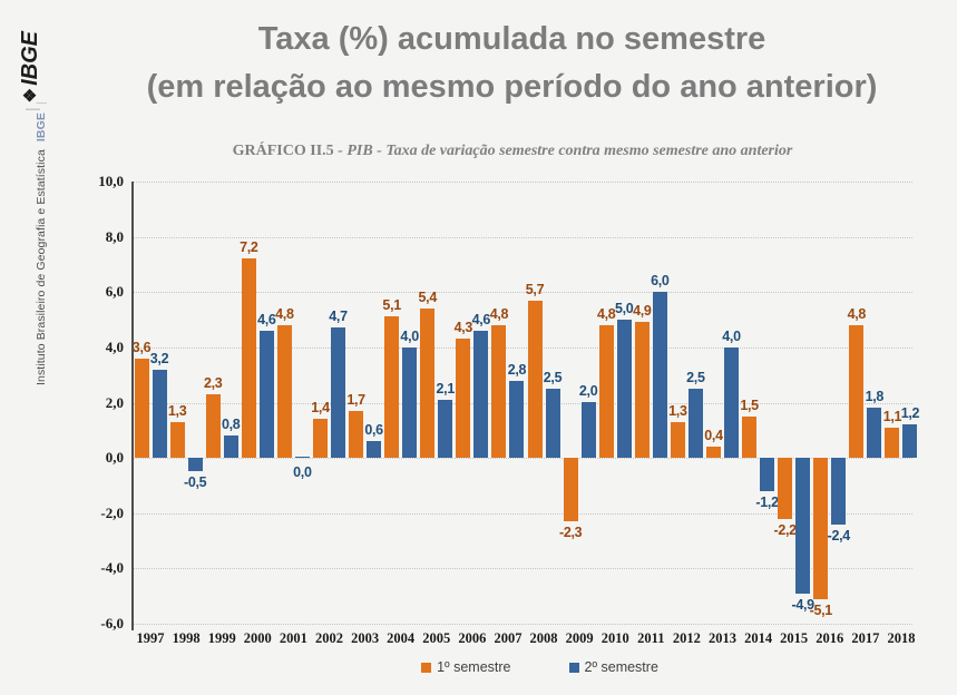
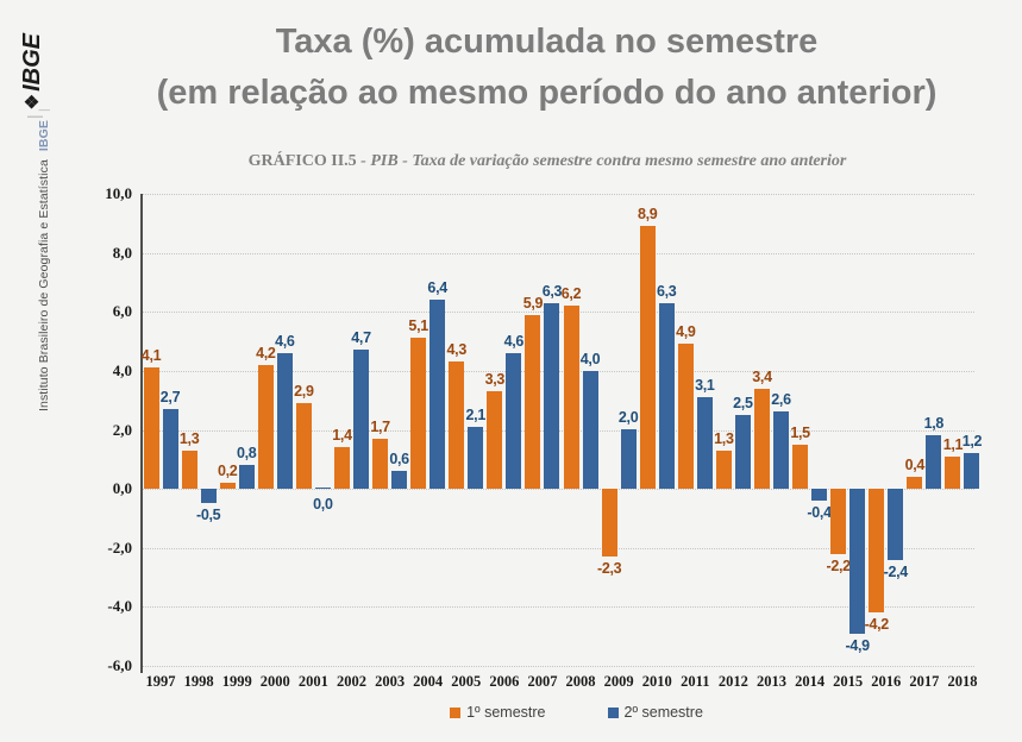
1º semestre/1997: 3,6 -> 4,1
2º semestre/1997: 3,2 -> 2,7
1º semestre/1999: 2,3 -> 0,2
1º semestre/2000: 7,2 -> 4,2
1º semestre/2001: 4,8 -> 2,9
2º semestre/2004: 4,0 -> 6,4
1º semestre/2005: 5,4 -> 4,3
1º semestre/2006: 4,3 -> 3,3
1º semestre/2007: 4,8 -> 5,9
2º semestre/2007: 2,8 -> 6,3
1º semestre/2008: 5,7 -> 6,2
2º semestre/2008: 2,5 -> 4,0
1º semestre/2010: 4,8 -> 8,9
2º semestre/2010: 5,0 -> 6,3
2º semestre/2011: 6,0 -> 3,1
1º semestre/2013: 0,4 -> 3,4
2º semestre/2013: 4,0 -> 2,6
2º semestre/2014: -1,2 -> -0,4
1º semestre/2016: -5,1 -> -4,2
1º semestre/2017: 4,8 -> 0,4
